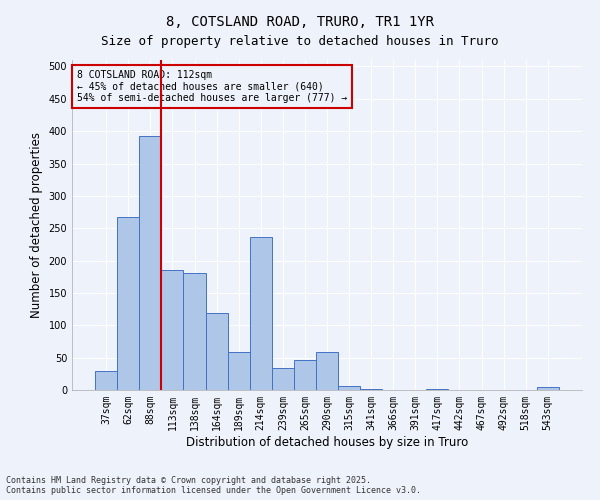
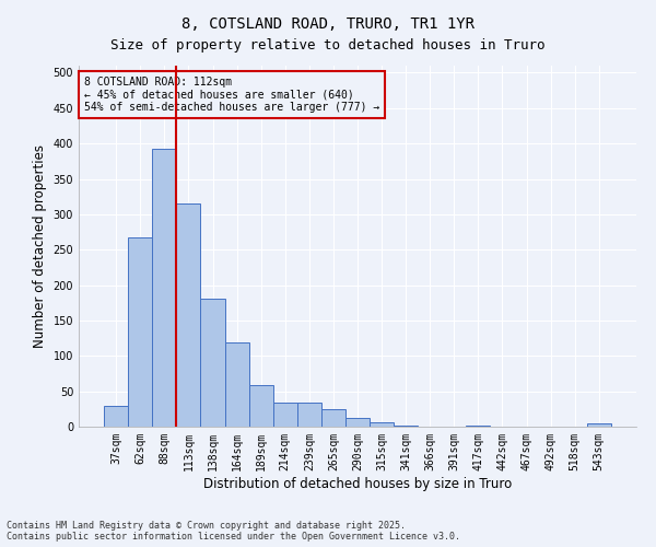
113sqm: 186 -> 315
214sqm: 236 -> 34
265sqm: 46 -> 24
290sqm: 58 -> 13
